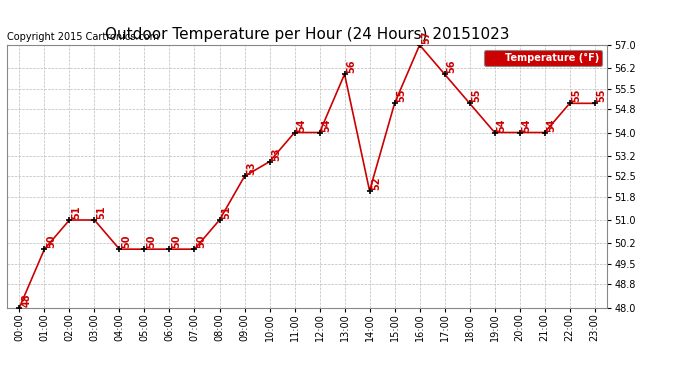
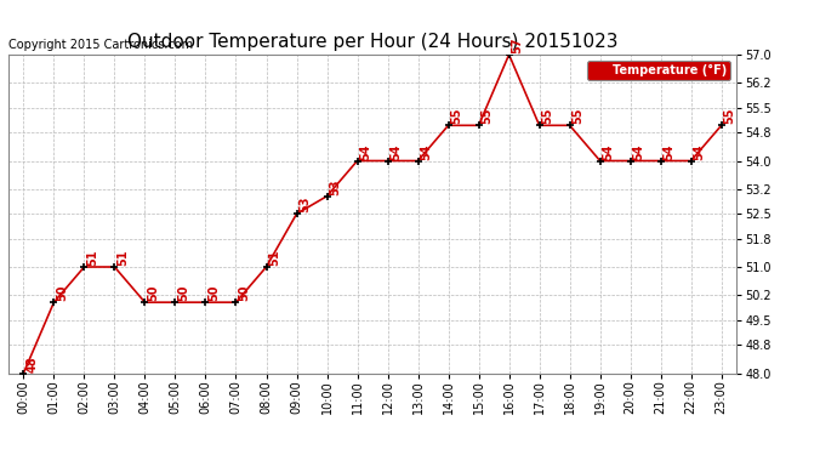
13:00: 56 -> 54
14:00: 52 -> 55
17:00: 56 -> 55
22:00: 55 -> 54
